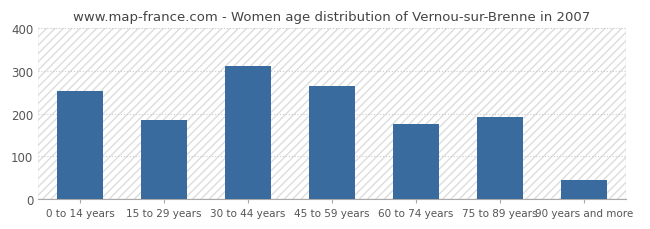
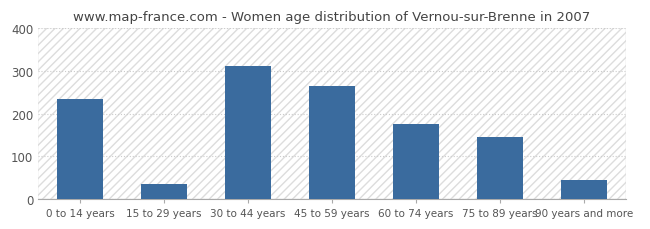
0 to 14 years: 252 -> 235
15 to 29 years: 186 -> 35
75 to 89 years: 191 -> 145
